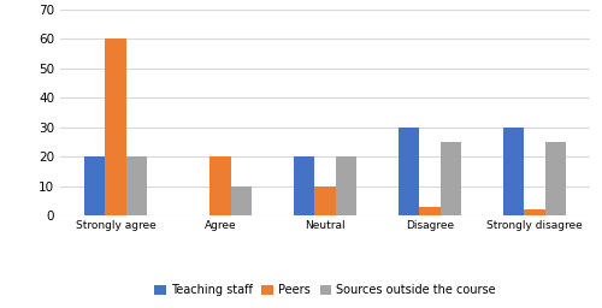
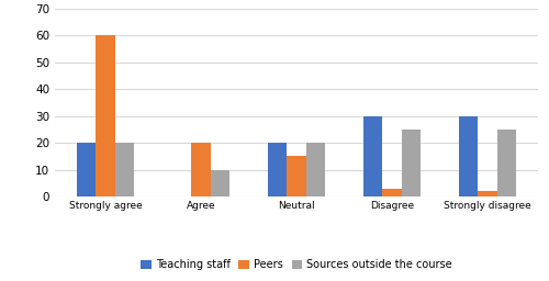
Peers/Neutral: 10 -> 15
